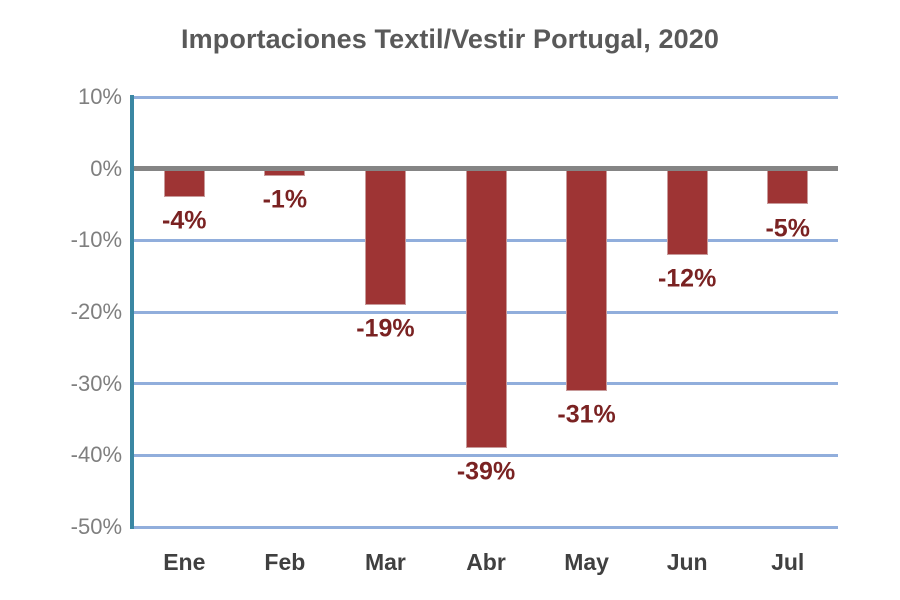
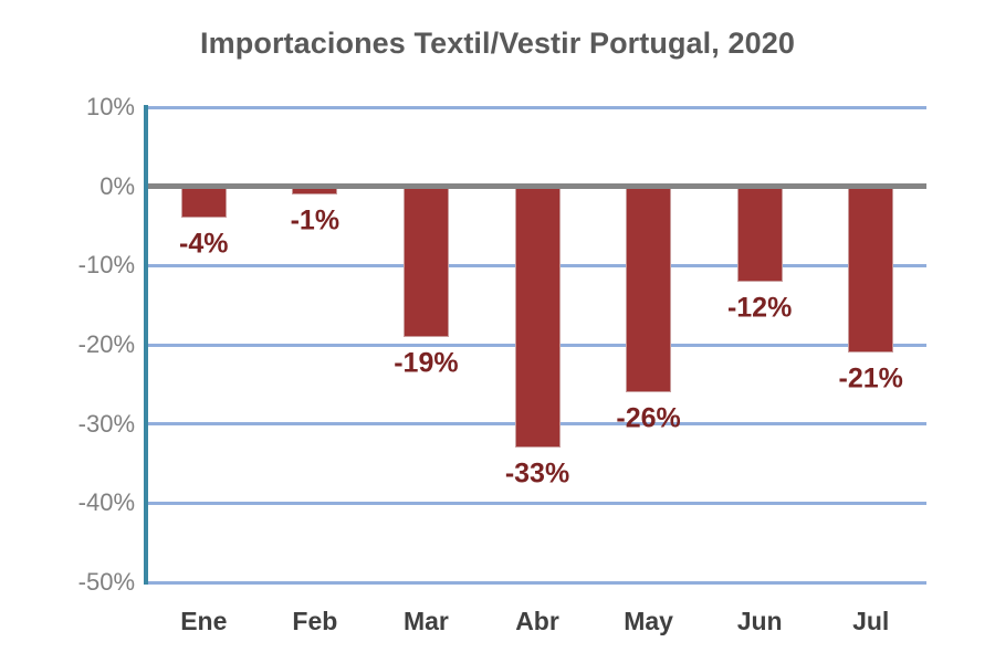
Abr: -39% -> -33%
May: -31% -> -26%
Jul: -5% -> -21%
